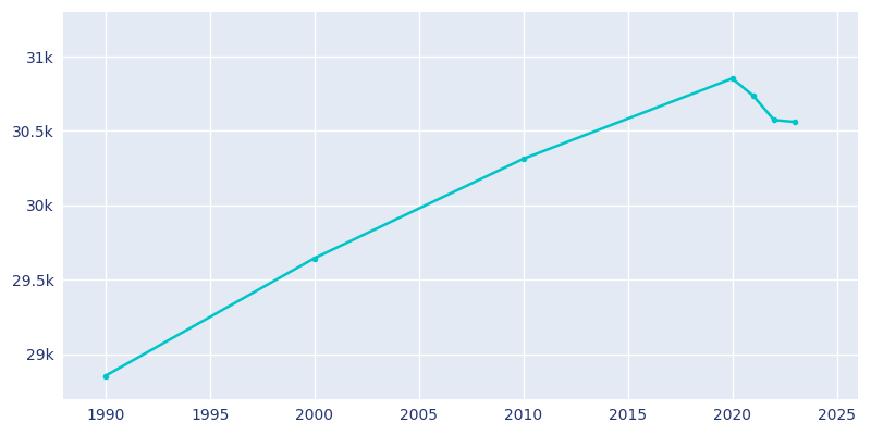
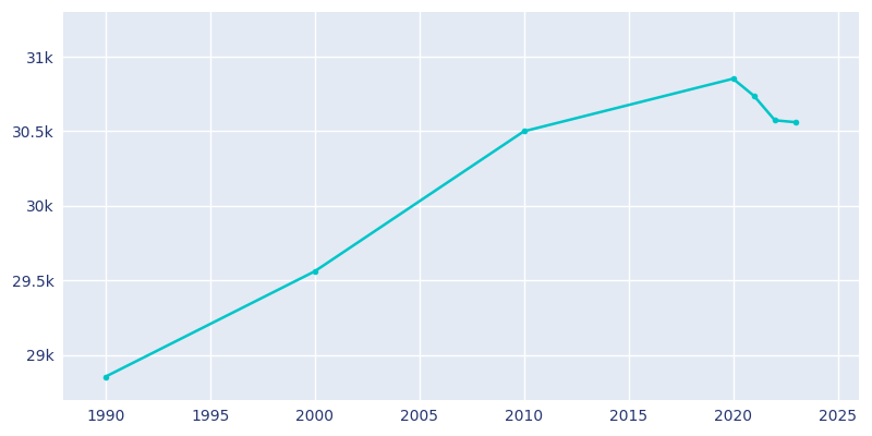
2000: 29.64k -> 29.56k
2010: 30.31k -> 30.50k
